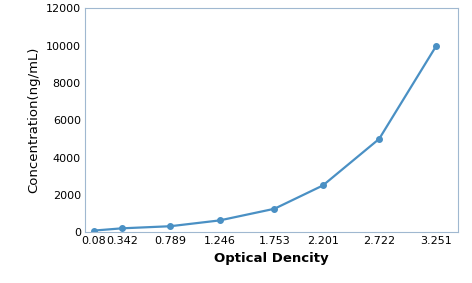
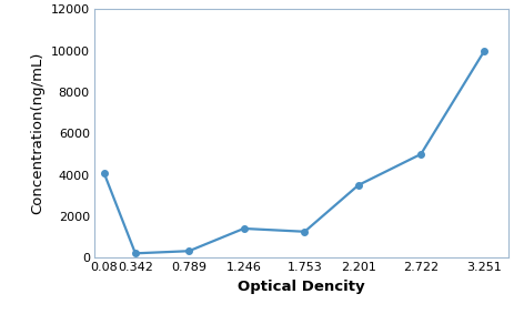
0.08: 100 -> 4100
1.246: 600 -> 1400
2.201: 2500 -> 3500
